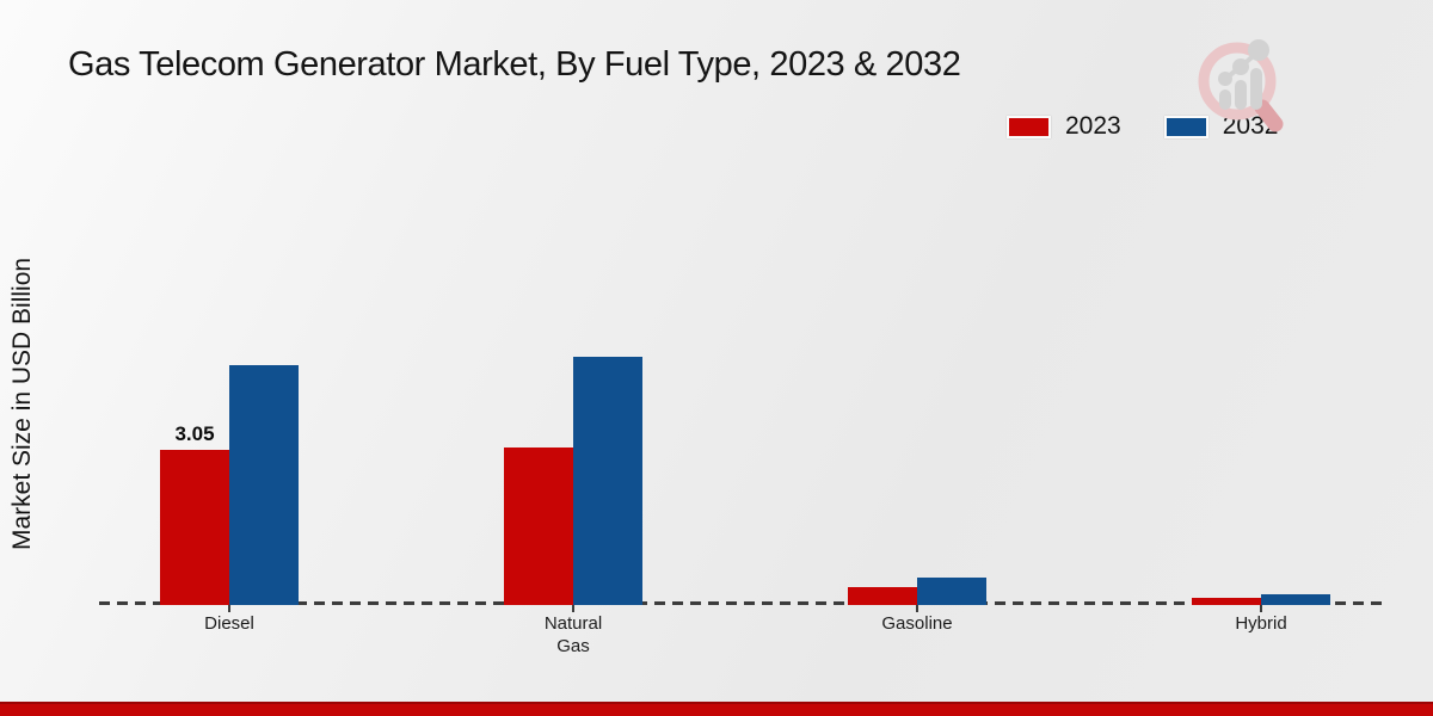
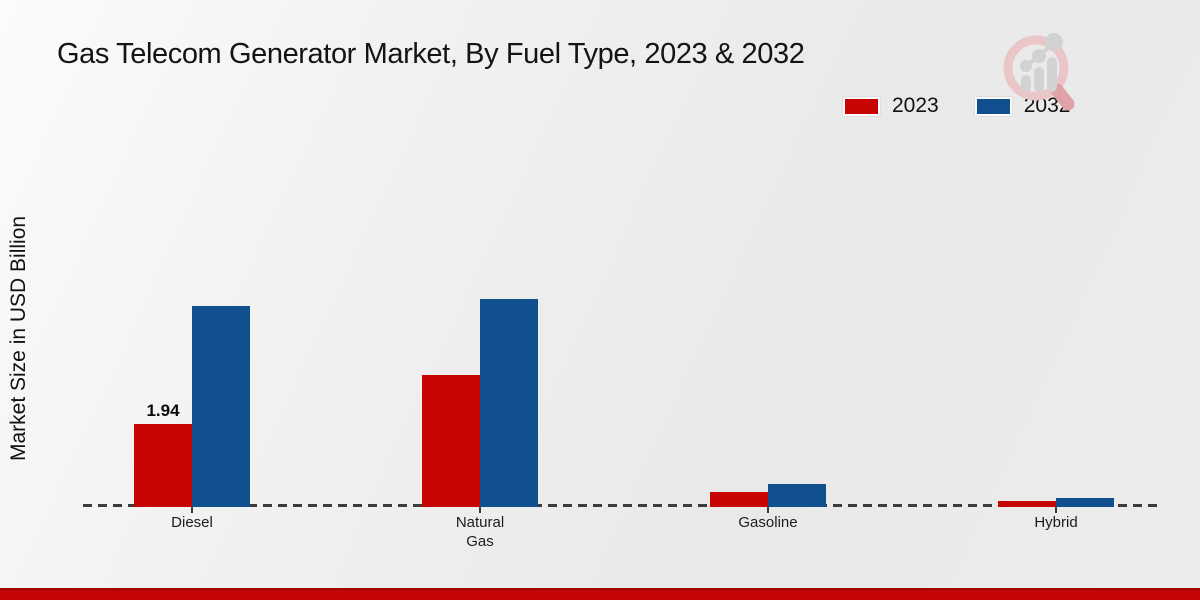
2023/Diesel: 3.05 -> 1.94
